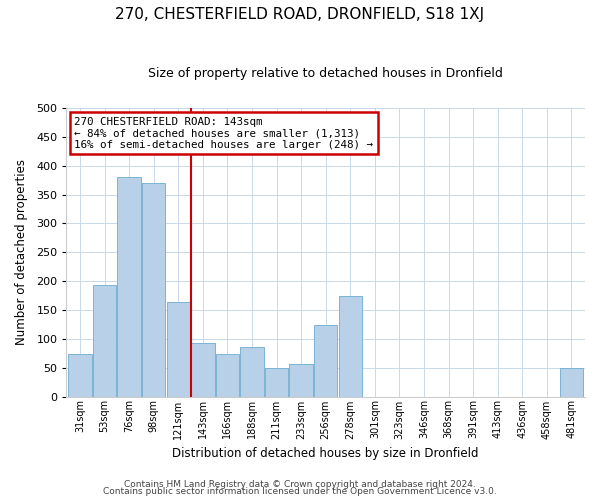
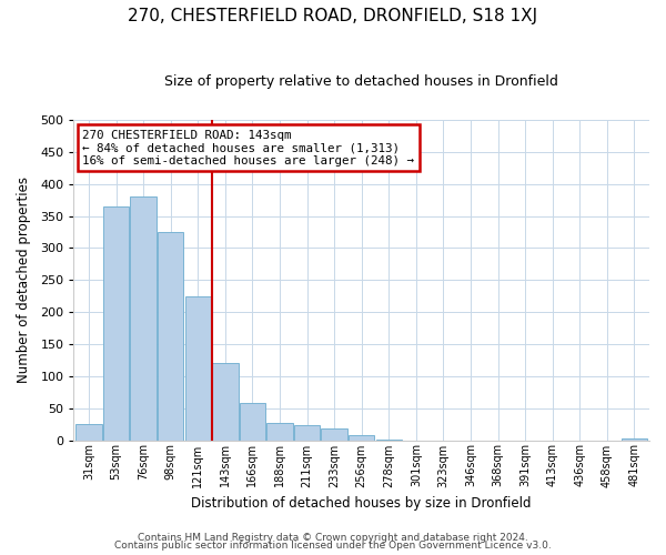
31sqm: 74 -> 26
53sqm: 194 -> 365
98sqm: 370 -> 325
121sqm: 164 -> 225
143sqm: 92 -> 120
166sqm: 74 -> 58
188sqm: 86 -> 27
211sqm: 50 -> 24
233sqm: 56 -> 18
256sqm: 124 -> 7
278sqm: 174 -> 1
481sqm: 50 -> 2
